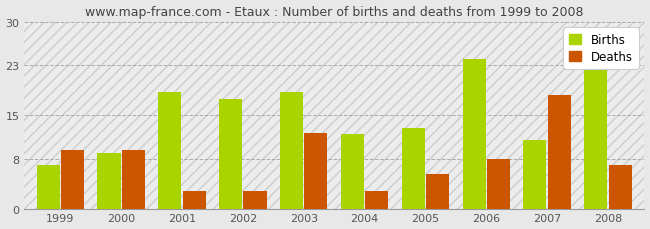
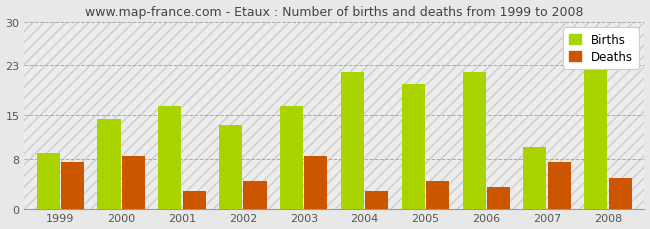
Births/1999: 7.0 -> 9.0
Deaths/1999: 9.4 -> 7.5
Births/2000: 9.0 -> 14.5
Deaths/2000: 9.4 -> 8.5
Births/2001: 18.8 -> 16.5
Births/2002: 17.6 -> 13.5
Deaths/2002: 3.0 -> 4.5
Births/2003: 18.8 -> 16.5
Deaths/2003: 12.2 -> 8.5
Births/2004: 12.0 -> 22.0
Births/2005: 13.0 -> 20.0
Deaths/2005: 5.6 -> 4.5
Births/2006: 24.0 -> 22.0
Deaths/2006: 8.0 -> 3.5
Births/2007: 11.0 -> 10.0
Deaths/2007: 18.2 -> 7.5
Deaths/2008: 7.0 -> 5.0
